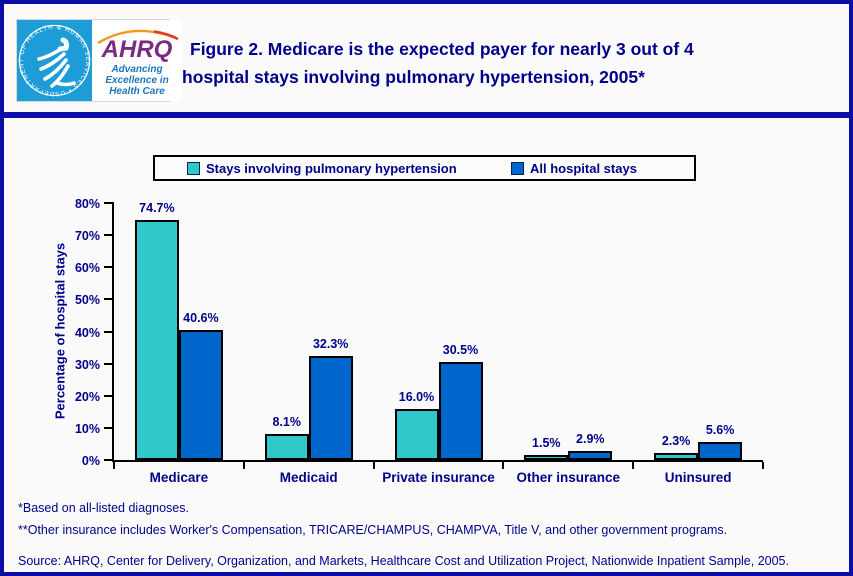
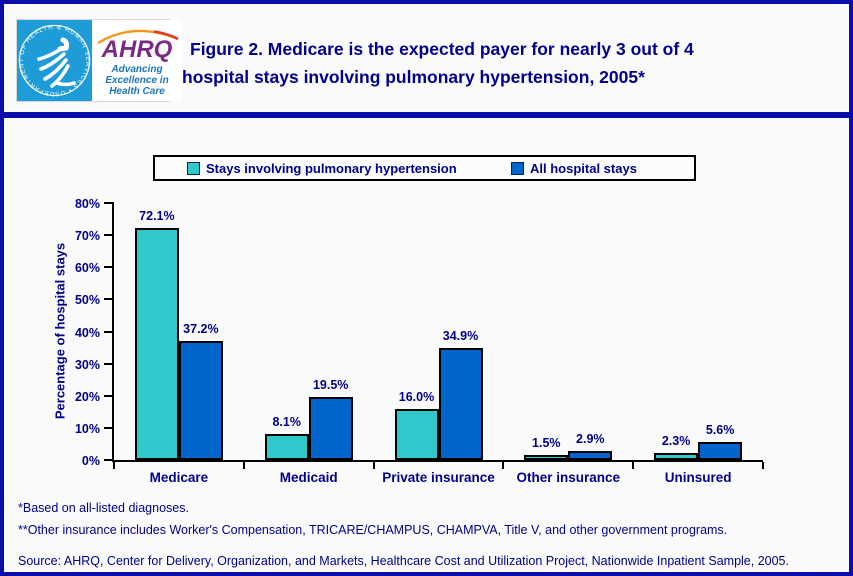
Stays involving pulmonary hypertension/Medicare: 74.7% -> 72.1%
All hospital stays/Medicare: 40.6% -> 37.2%
All hospital stays/Medicaid: 32.3% -> 19.5%
All hospital stays/Private insurance: 30.5% -> 34.9%
